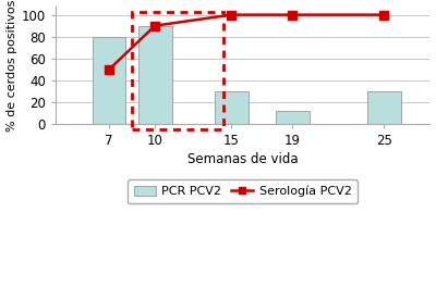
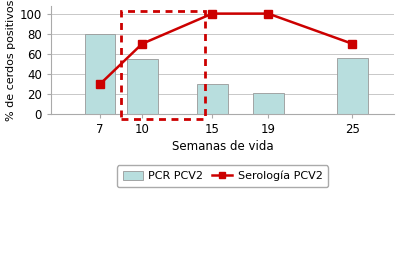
Serología PCV2/7: 50 -> 30
PCR PCV2/10: 90 -> 55
Serología PCV2/10: 90 -> 70
PCR PCV2/19: 12 -> 21
PCR PCV2/25: 30 -> 56
Serología PCV2/25: 100 -> 70
